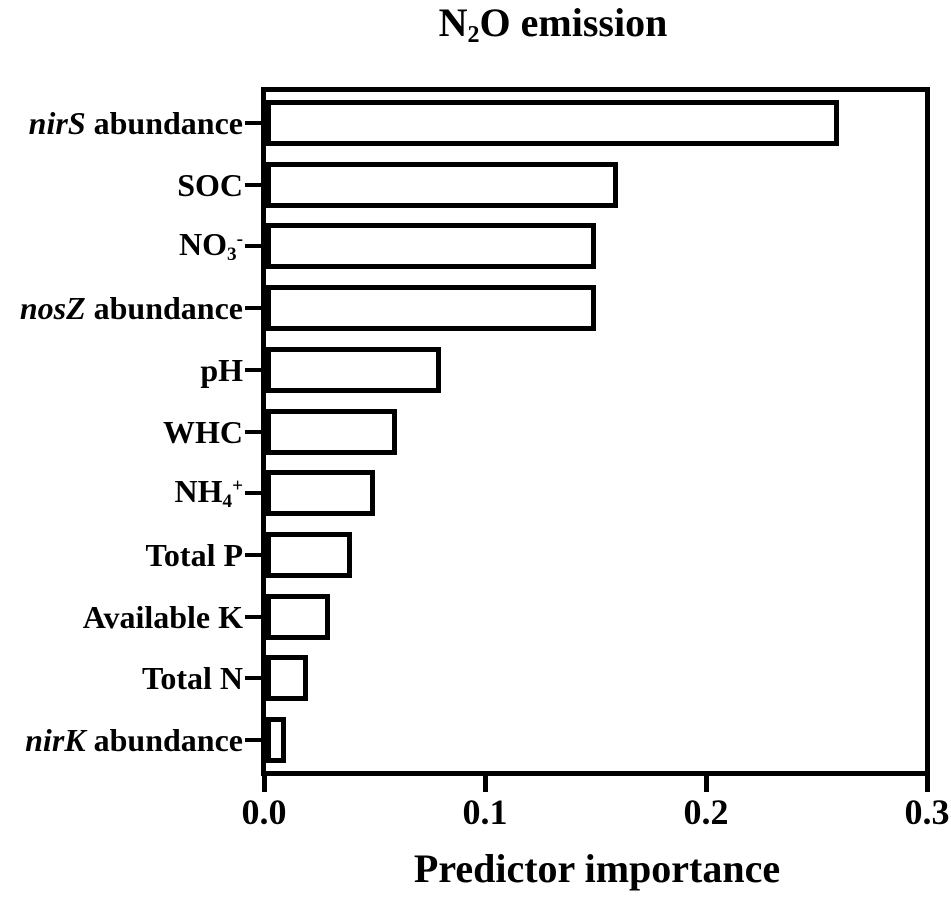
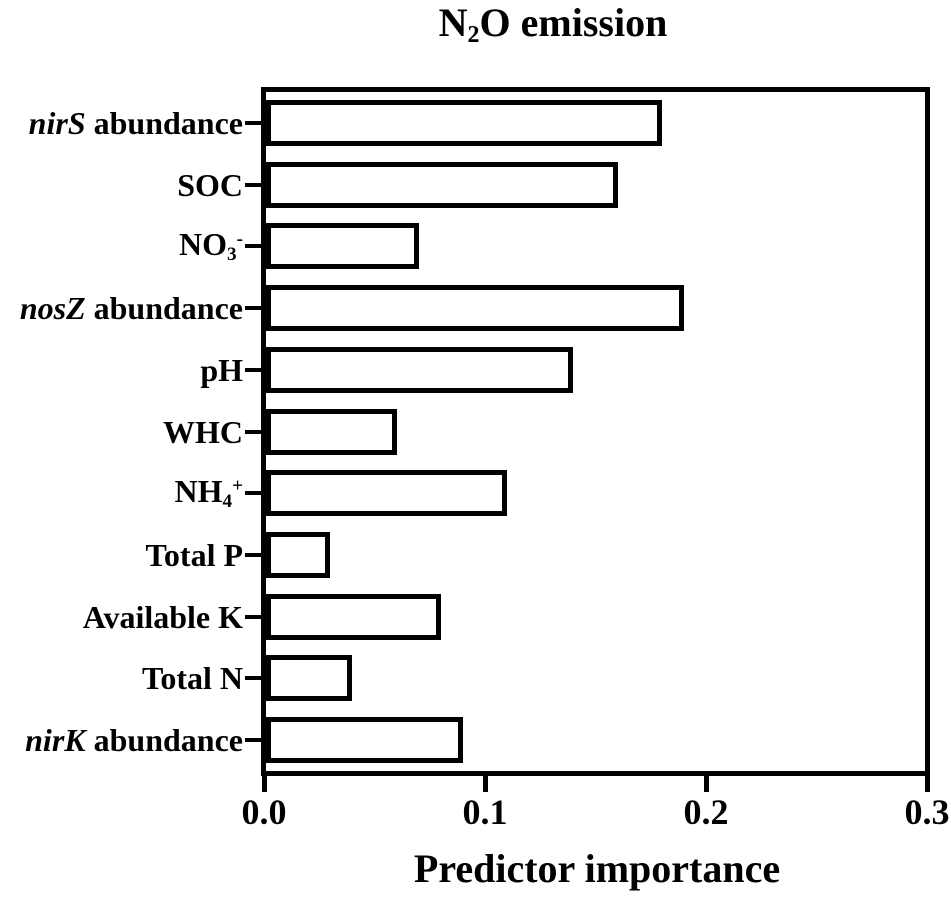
nirS abundance: 0.26 -> 0.18
NO3-: 0.15 -> 0.07
nosZ abundance: 0.15 -> 0.19
pH: 0.08 -> 0.14
NH4+: 0.05 -> 0.11
Total P: 0.04 -> 0.03
Available K: 0.03 -> 0.08
Total N: 0.02 -> 0.04
nirK abundance: 0.01 -> 0.09
